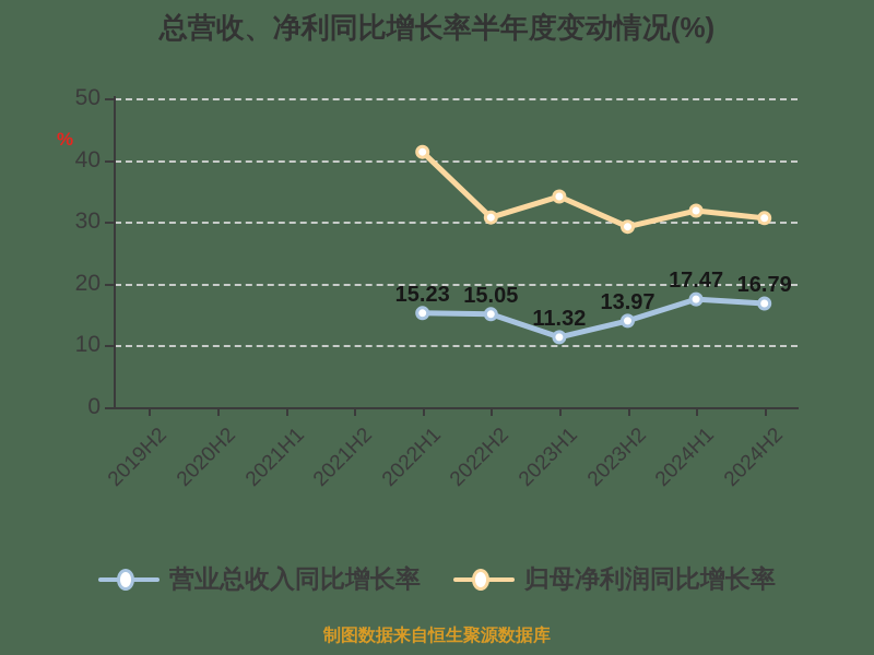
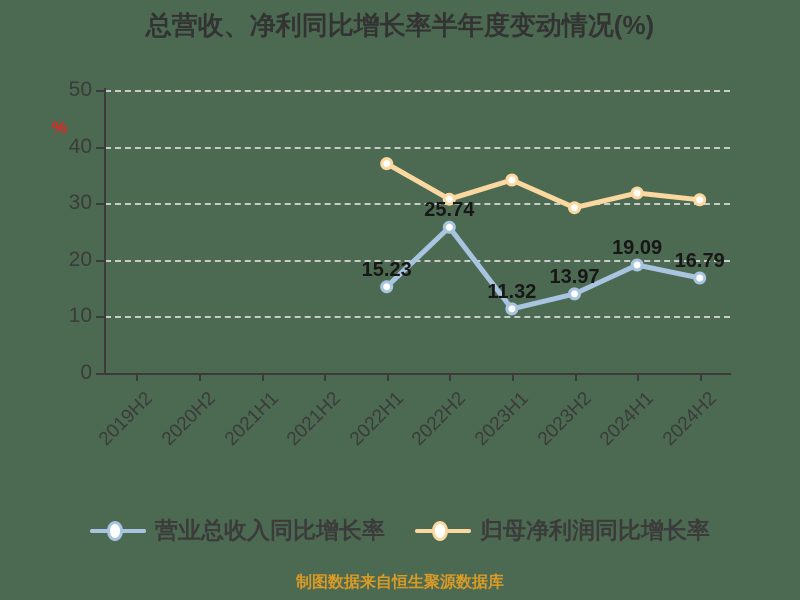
归母净利润同比增长率/2022H1: 41 -> 37
营业总收入同比增长率/2022H2: 15.05 -> 25.74
营业总收入同比增长率/2024H1: 17.47 -> 19.09
